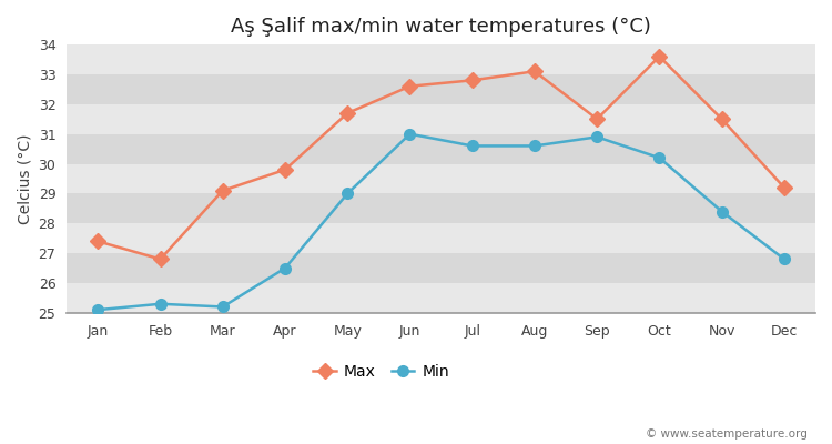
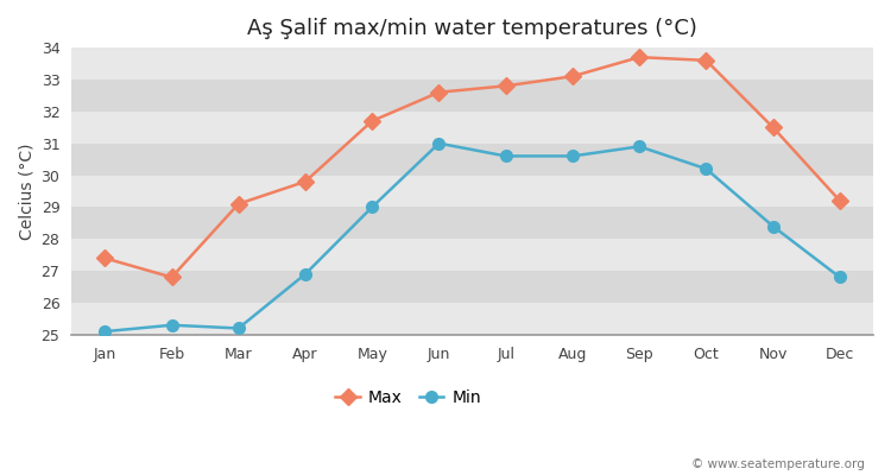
Min/Apr: 26.5 -> 26.9
Max/Sep: 31.5 -> 33.7
